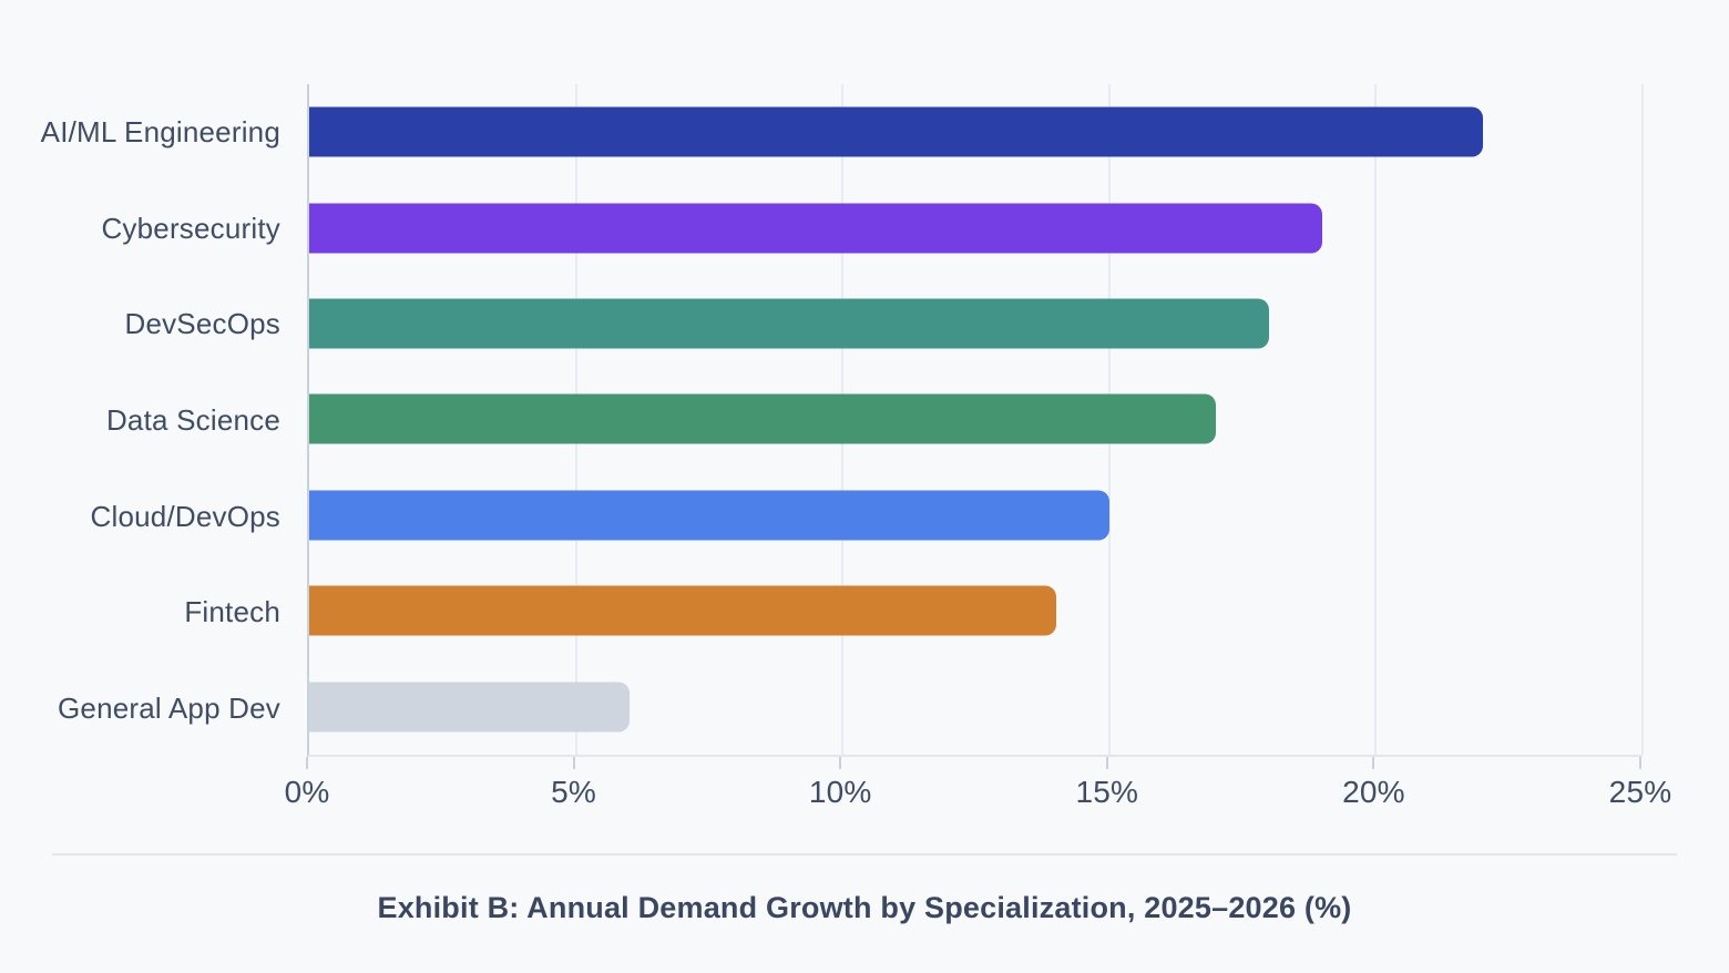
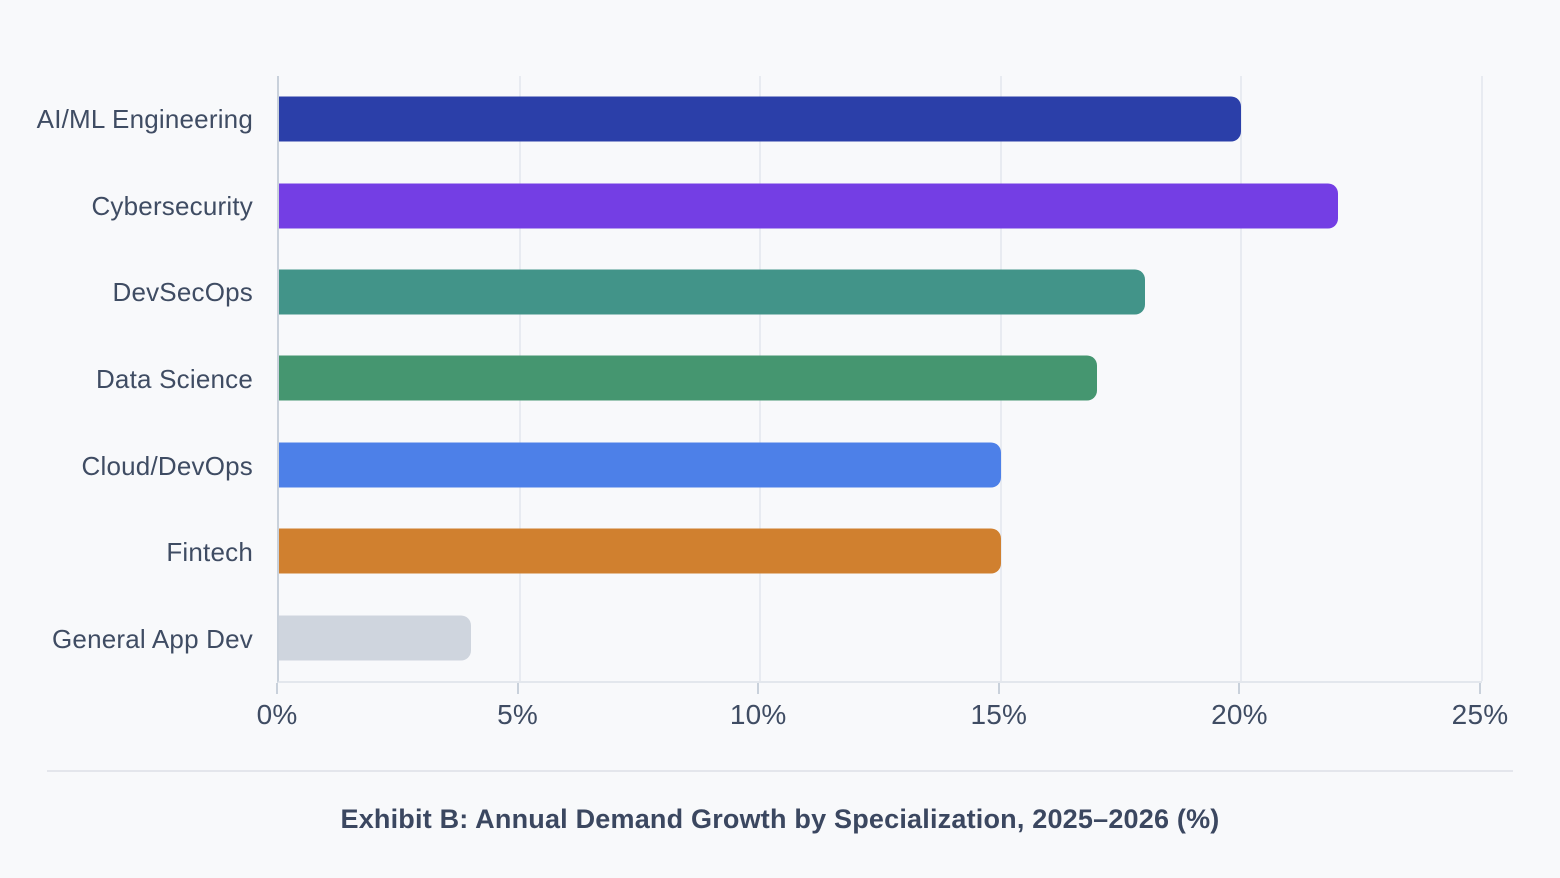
AI/ML Engineering: 22% -> 20%
Cybersecurity: 19% -> 22%
Fintech: 14% -> 15%
General App Dev: 6% -> 4%
